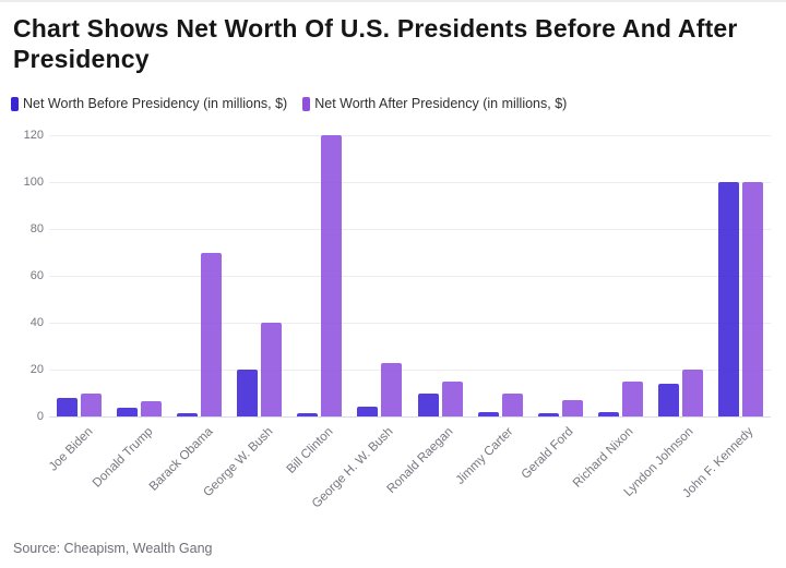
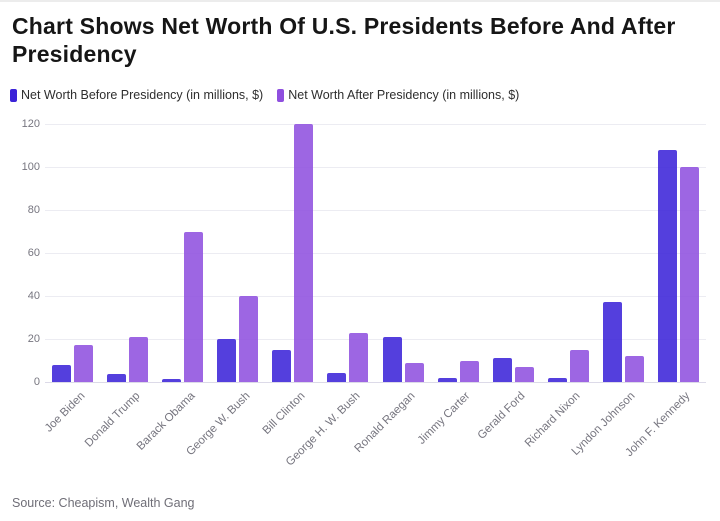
Net Worth After Presidency (in millions, $)/Joe Biden: 10 -> 17
Net Worth After Presidency (in millions, $)/Donald Trump: 6 -> 21
Net Worth Before Presidency (in millions, $)/Bill Clinton: 1 -> 15
Net Worth Before Presidency (in millions, $)/Ronald Raegan: 10 -> 21
Net Worth After Presidency (in millions, $)/Ronald Raegan: 15 -> 9
Net Worth Before Presidency (in millions, $)/Gerald Ford: 1 -> 11
Net Worth Before Presidency (in millions, $)/Lyndon Johnson: 14 -> 37
Net Worth After Presidency (in millions, $)/Lyndon Johnson: 20 -> 12
Net Worth Before Presidency (in millions, $)/John F. Kennedy: 100 -> 108
